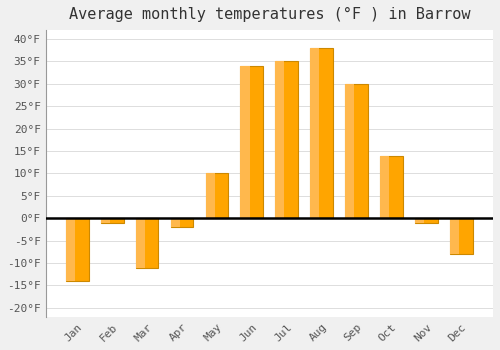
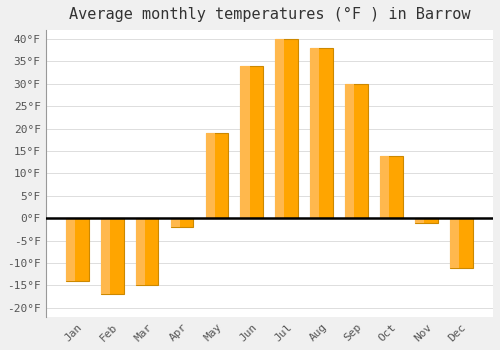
Feb: -1°F -> -17°F
Mar: -11°F -> -15°F
May: 10°F -> 19°F
Jul: 35°F -> 40°F
Dec: -8°F -> -11°F
